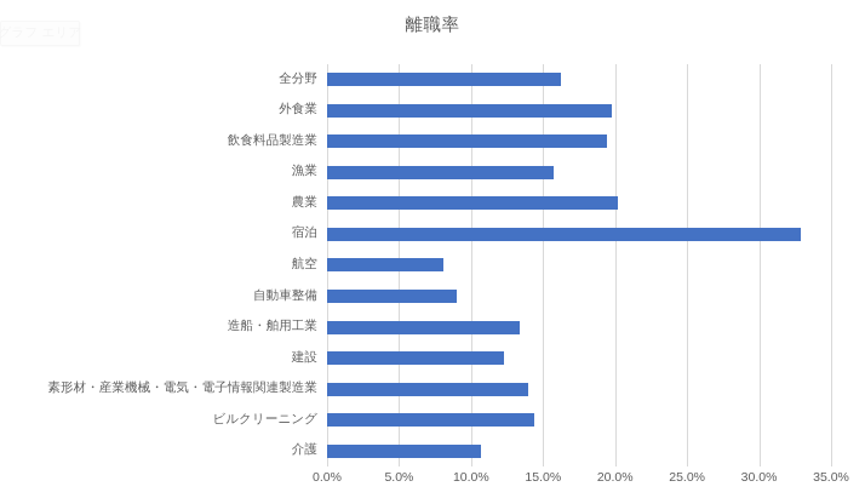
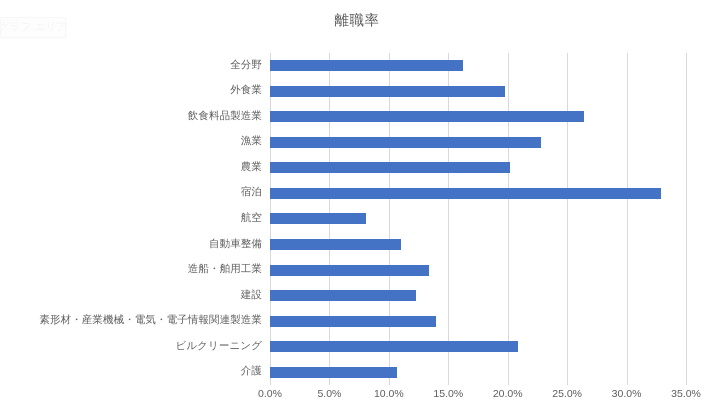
飲食料品製造業: 19.4% -> 26.4%
漁業: 15.7% -> 22.8%
自動車整備: 9.0% -> 11.0%
ビルクリーニング: 14.4% -> 20.9%
